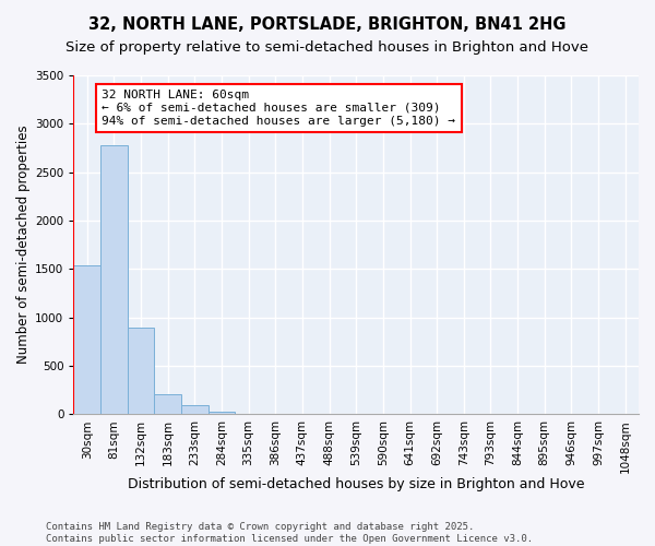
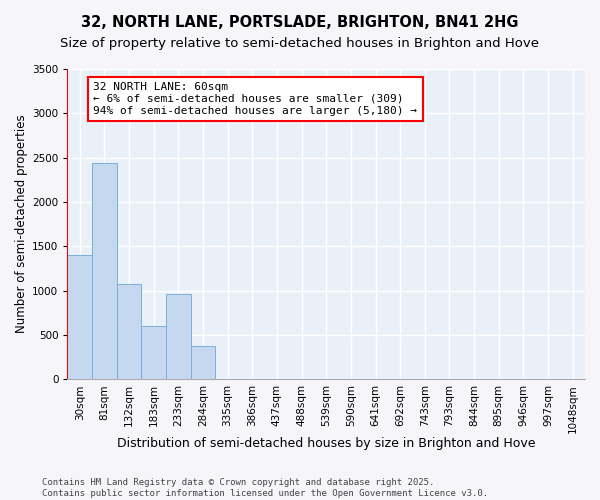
30sqm: 1540 -> 1400
81sqm: 2780 -> 2440
132sqm: 900 -> 1080
183sqm: 210 -> 600
233sqm: 100 -> 960
284sqm: 30 -> 380
